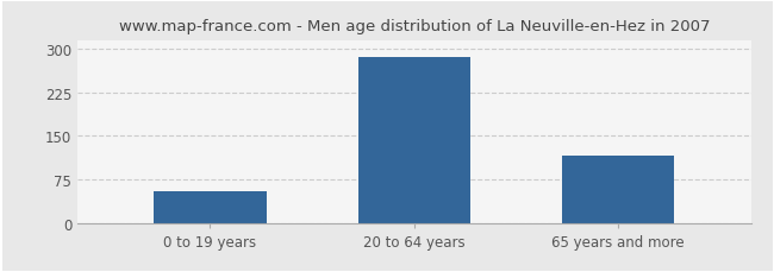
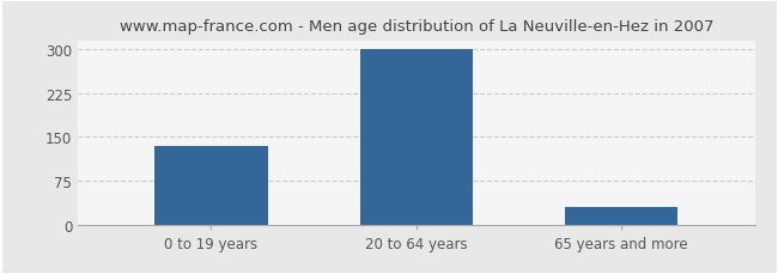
0 to 19 years: 55 -> 135
20 to 64 years: 285 -> 300
65 years and more: 115 -> 30
